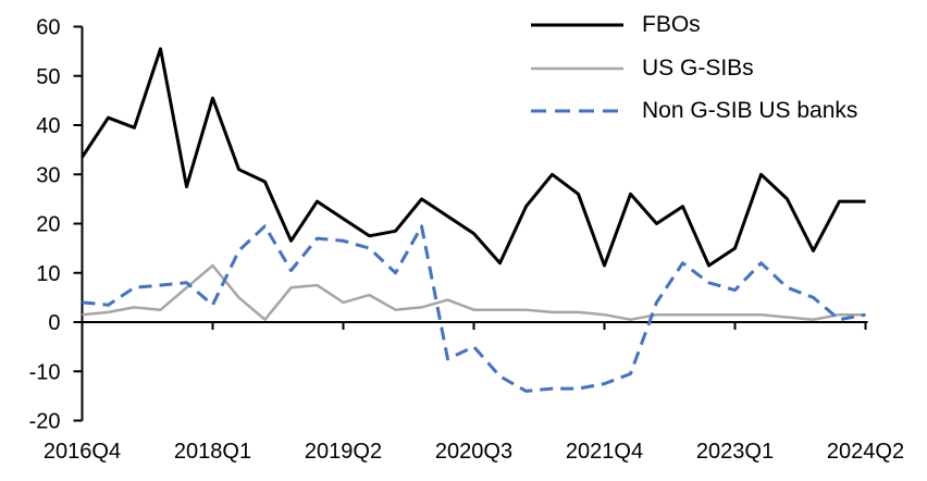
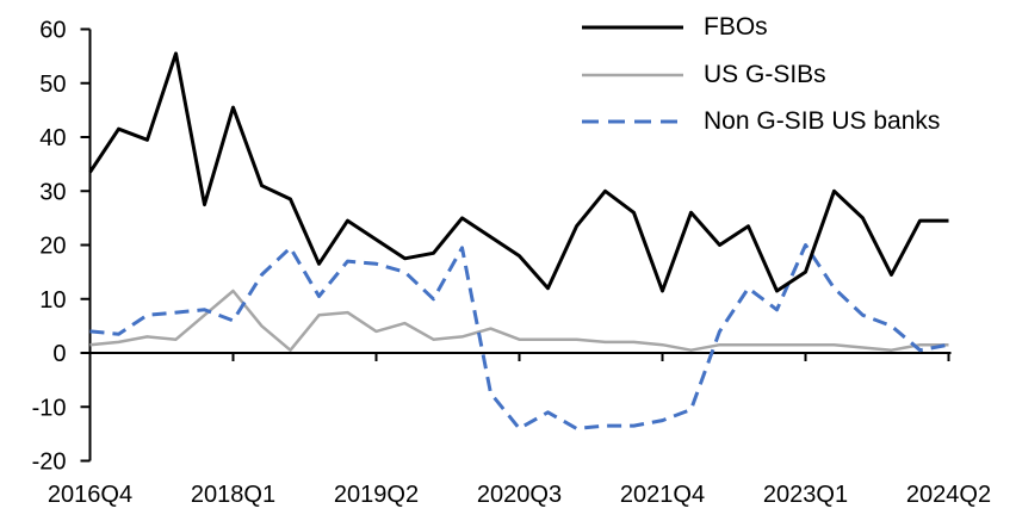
Non G-SIB US banks/2018Q1: 4 -> 6
Non G-SIB US banks/2020Q3: -5 -> -14
Non G-SIB US banks/2023Q1: 6 -> 20
